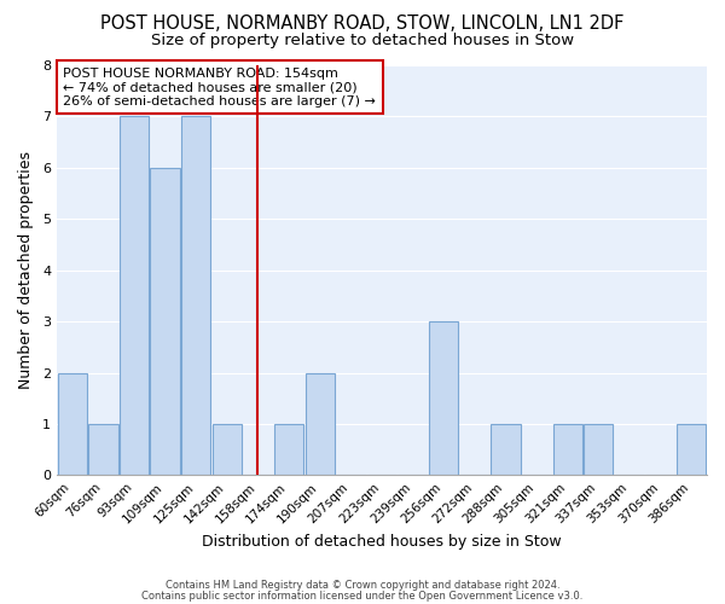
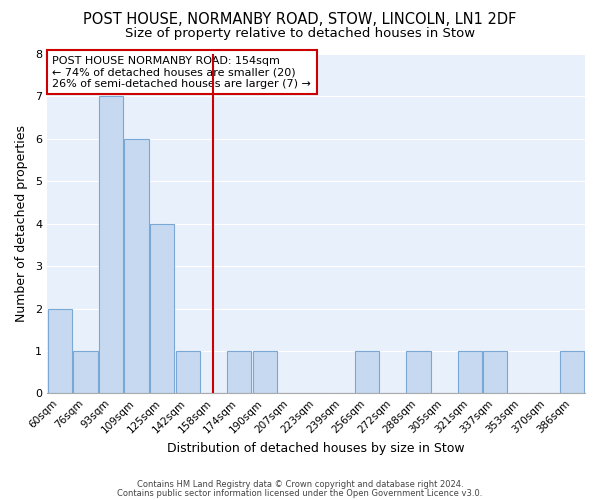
125sqm: 7 -> 4
190sqm: 2 -> 1
256sqm: 3 -> 1
